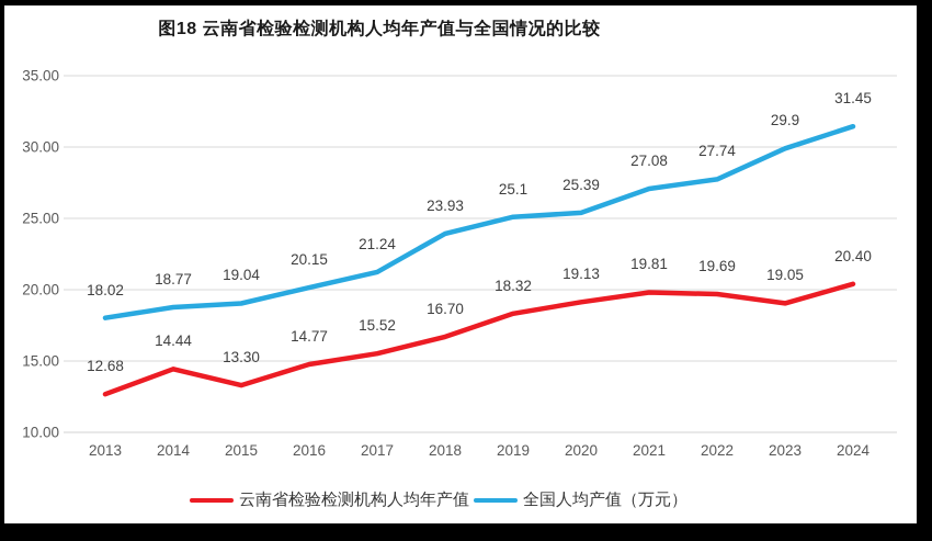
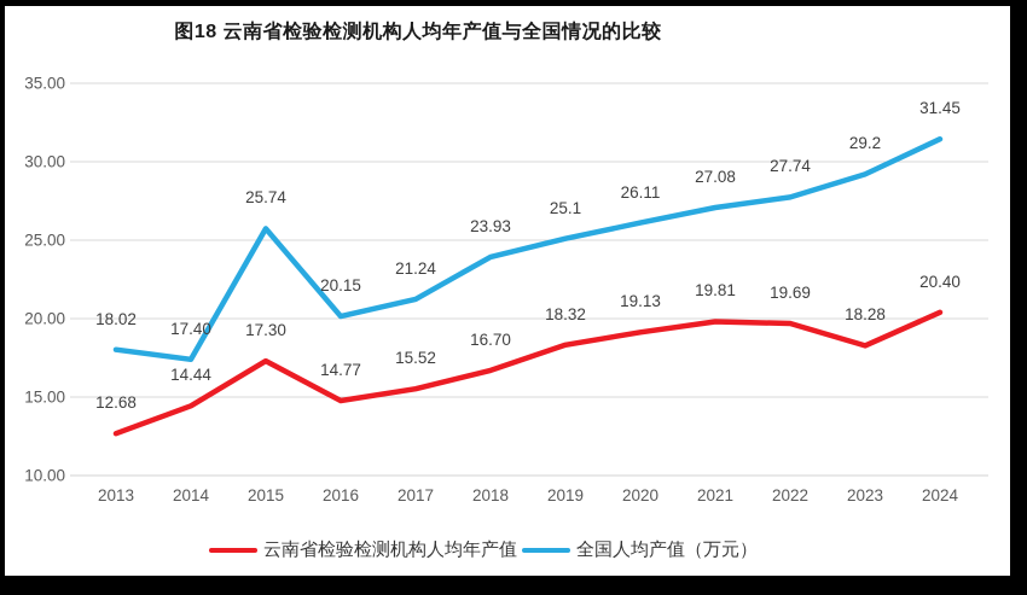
全国人均产值（万元）/2014: 18.77 -> 17.40
云南省检验检测机构人均年产值/2015: 13.30 -> 17.30
全国人均产值（万元）/2015: 19.04 -> 25.74
全国人均产值（万元）/2020: 25.39 -> 26.11
云南省检验检测机构人均年产值/2023: 19.05 -> 18.28
全国人均产值（万元）/2023: 29.9 -> 29.2
